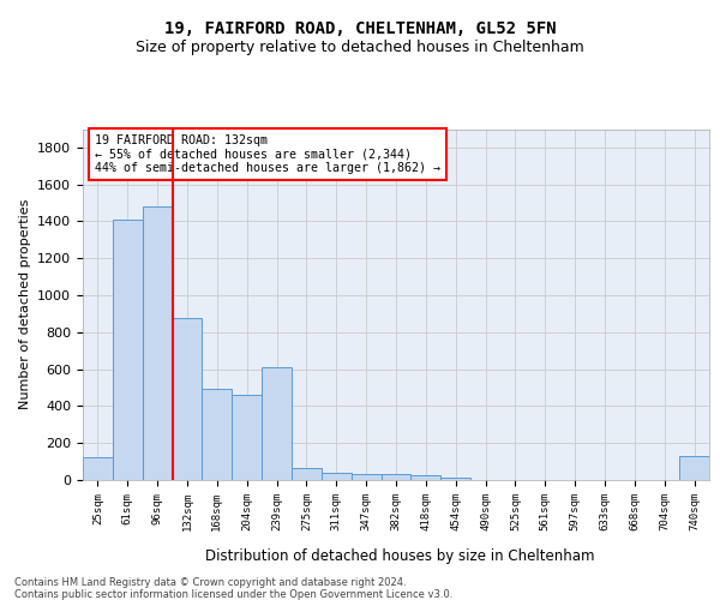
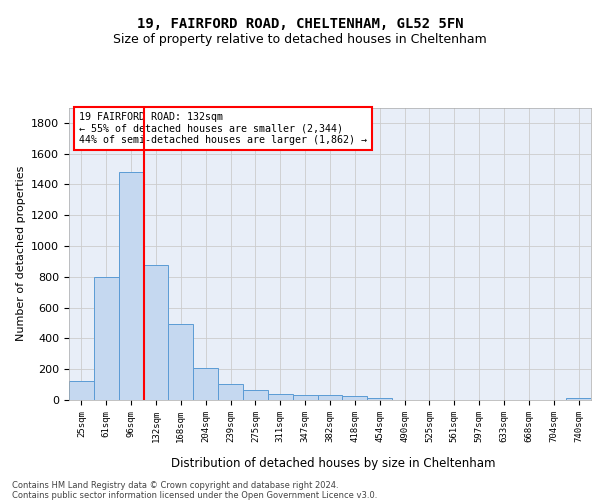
61sqm: 1410 -> 800
204sqm: 460 -> 200
239sqm: 610 -> 100
740sqm: 130 -> 20
